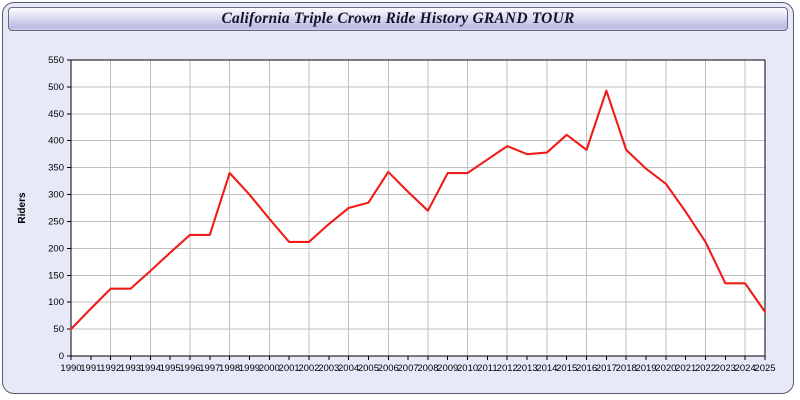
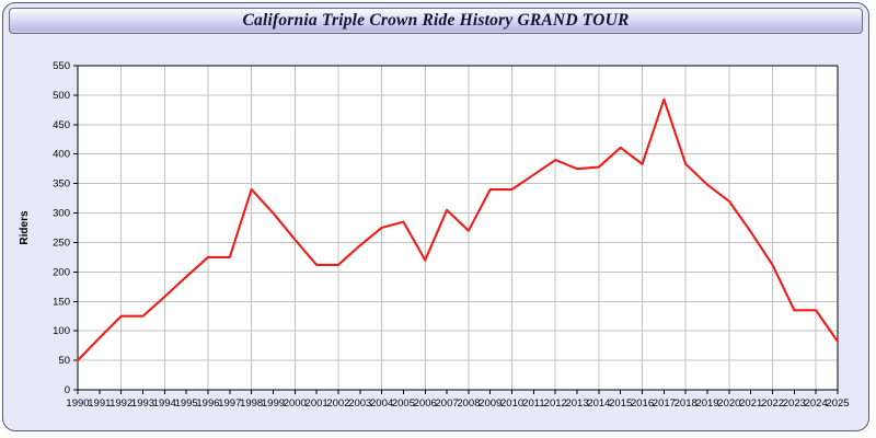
2006: 340 -> 220
